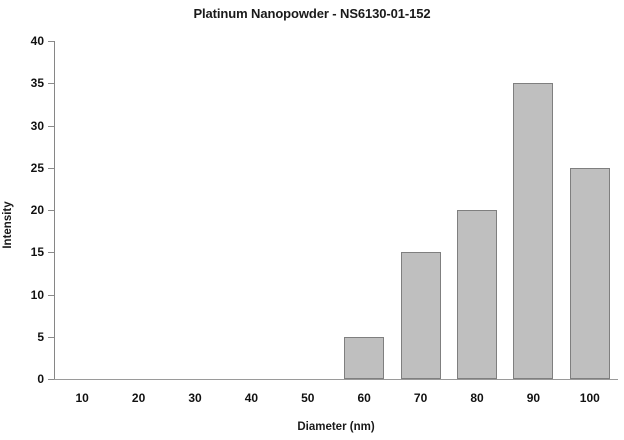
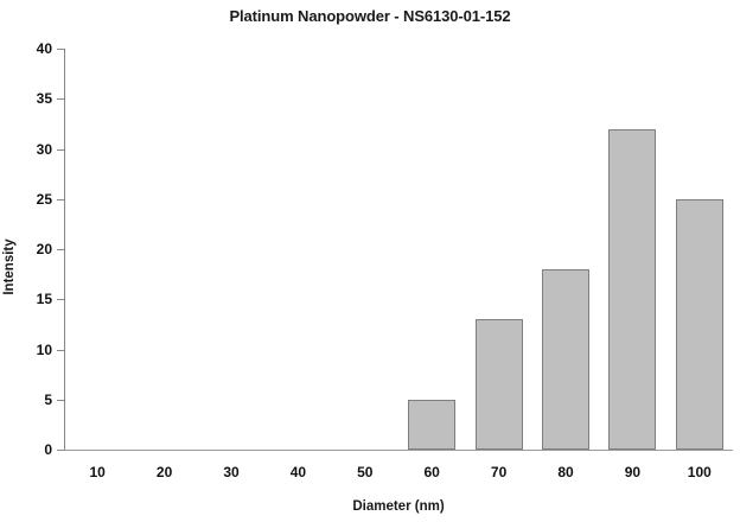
70: 15 -> 13
80: 20 -> 18
90: 35 -> 32
